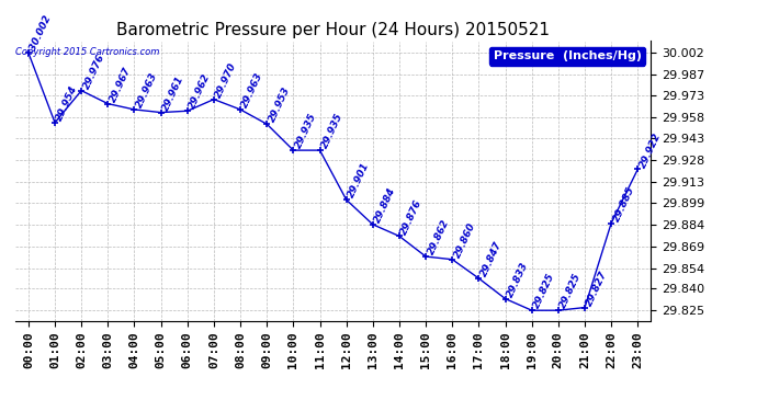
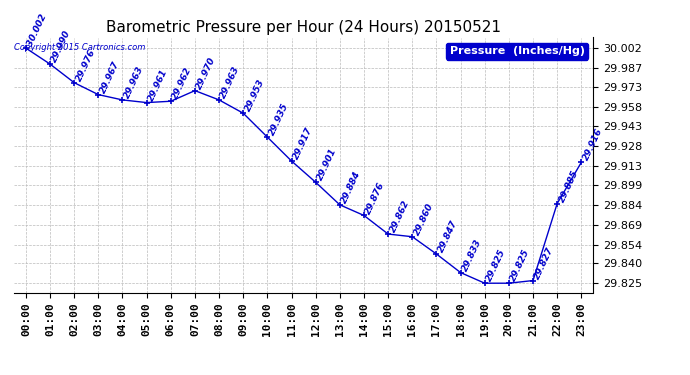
01:00: 29.954 -> 29.990
11:00: 29.935 -> 29.917
23:00: 29.922 -> 29.916
